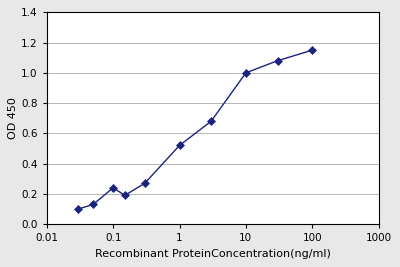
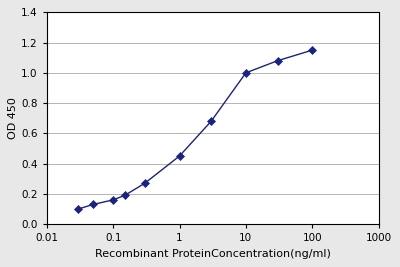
0.1: 0.24 -> 0.16
1: 0.52 -> 0.45
